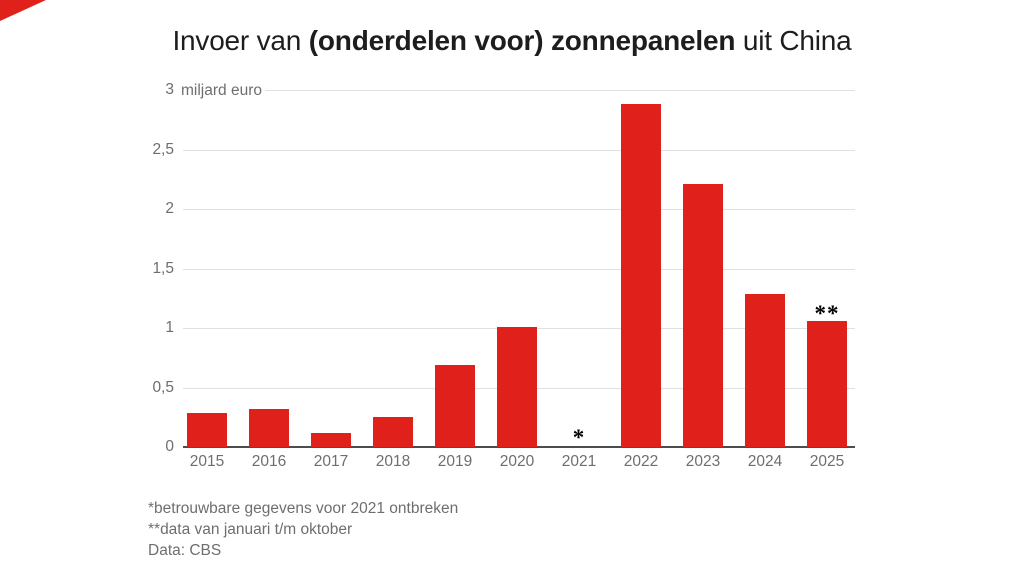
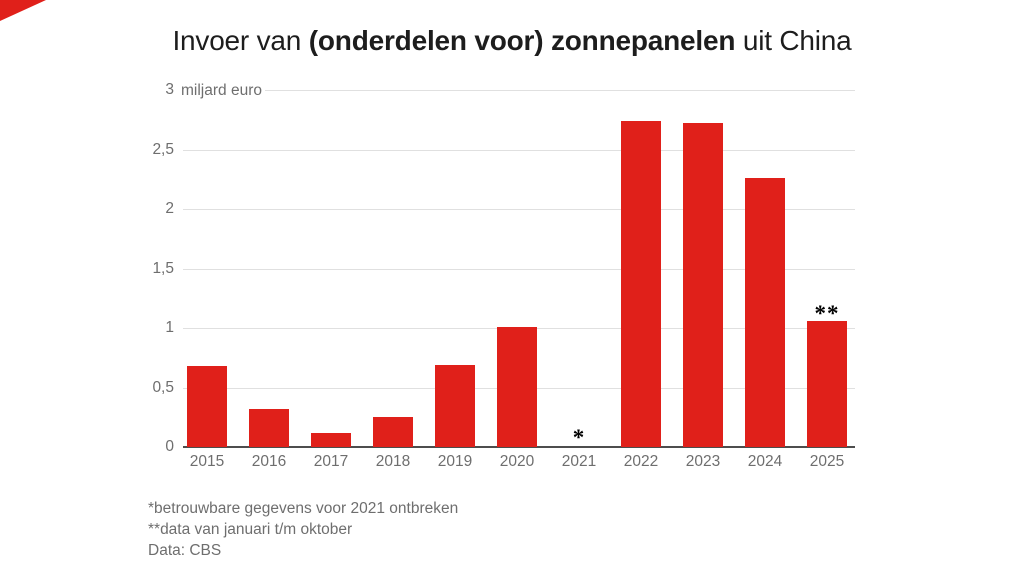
2015: 0.29 -> 0.68
2022: 2.88 -> 2.74
2023: 2.21 -> 2.72
2024: 1.29 -> 2.26
